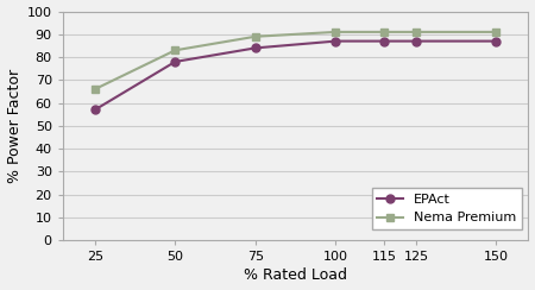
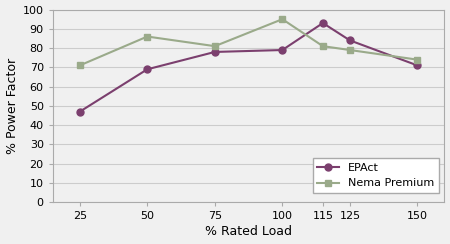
EPAct/25: 57 -> 47
Nema Premium/25: 66 -> 71
EPAct/50: 78 -> 69
Nema Premium/50: 83 -> 86
EPAct/75: 84 -> 78
Nema Premium/75: 89 -> 81
EPAct/100: 87 -> 79
Nema Premium/100: 91 -> 95
EPAct/115: 87 -> 93
Nema Premium/115: 91 -> 81
EPAct/125: 87 -> 84
Nema Premium/125: 91 -> 79
EPAct/150: 87 -> 71
Nema Premium/150: 91 -> 74
